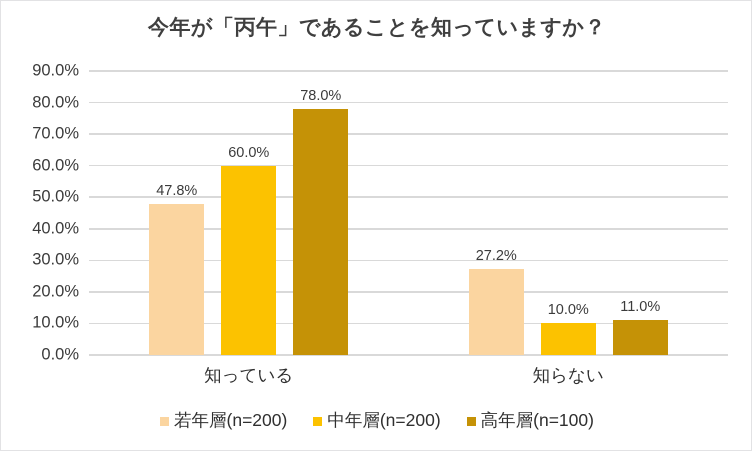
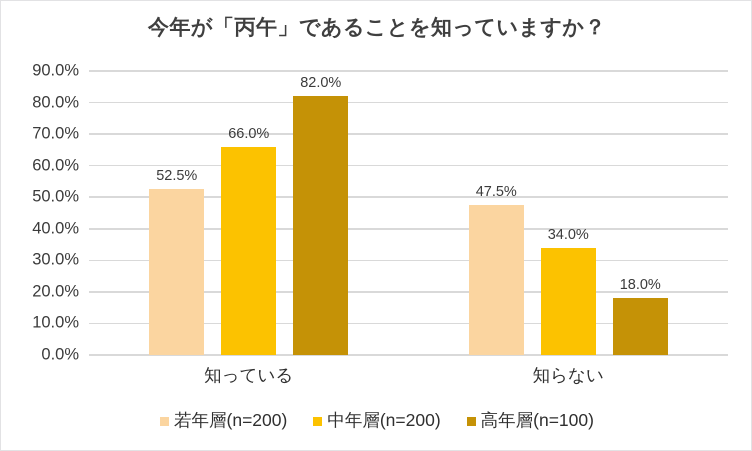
若年層(n=200)/知っている: 47.8% -> 52.5%
中年層(n=200)/知っている: 60.0% -> 66.0%
高年層(n=100)/知っている: 78.0% -> 82.0%
若年層(n=200)/知らない: 27.2% -> 47.5%
中年層(n=200)/知らない: 10.0% -> 34.0%
高年層(n=100)/知らない: 11.0% -> 18.0%
